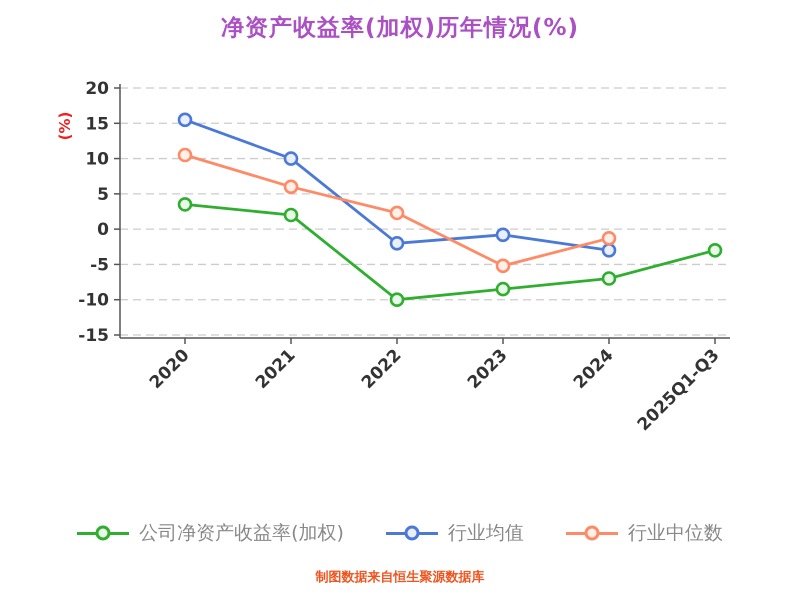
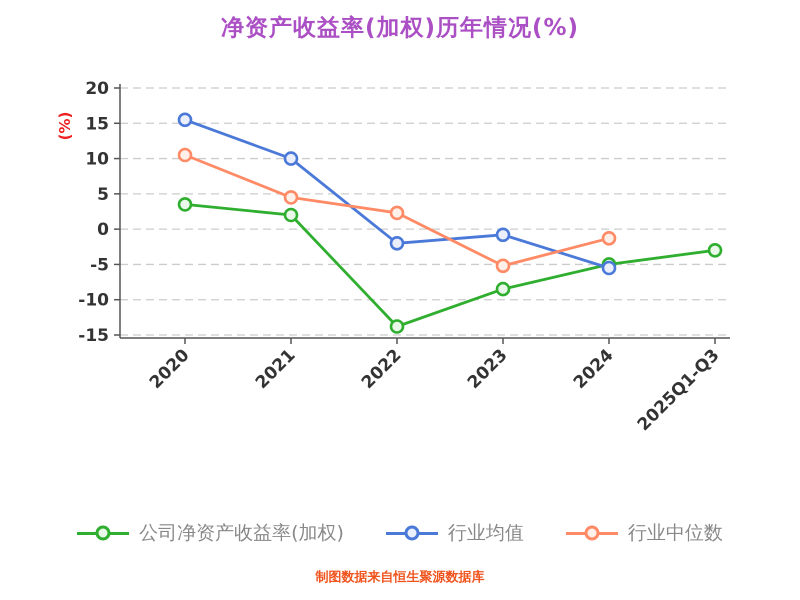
行业中位数/2021: 6 -> 4
公司净资产收益率(加权)/2022: -10 -> -14
公司净资产收益率(加权)/2024: -7 -> -5
行业均值/2024: -3 -> -6
